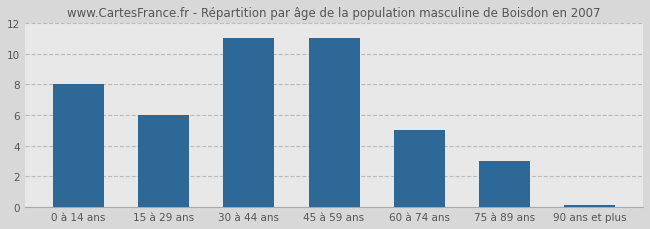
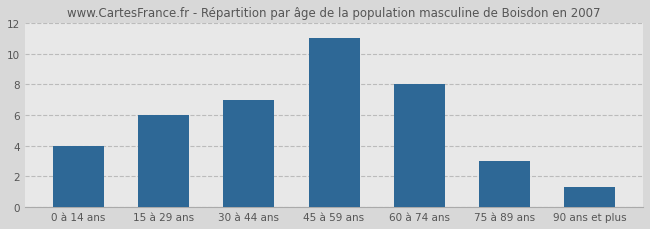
0 à 14 ans: 8.0 -> 4.0
30 à 44 ans: 11.0 -> 7.0
60 à 74 ans: 5.0 -> 8.0
90 ans et plus: 0.1 -> 1.3
